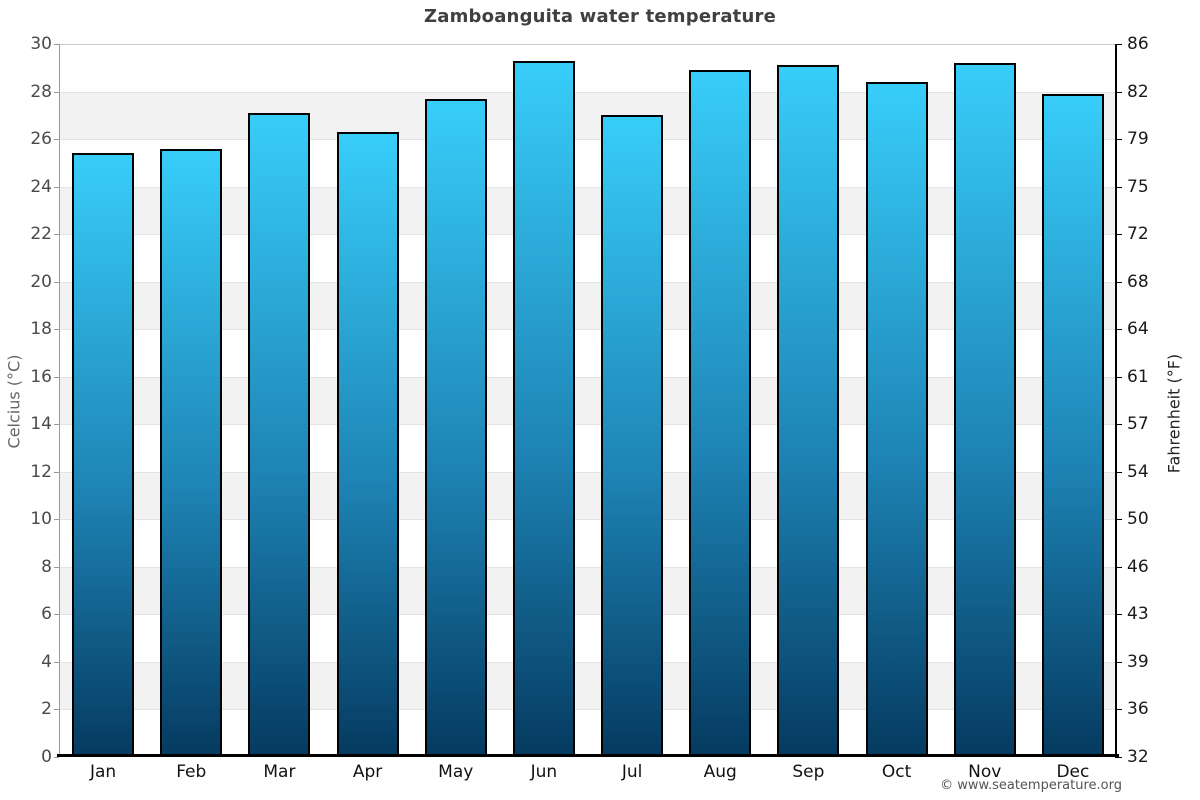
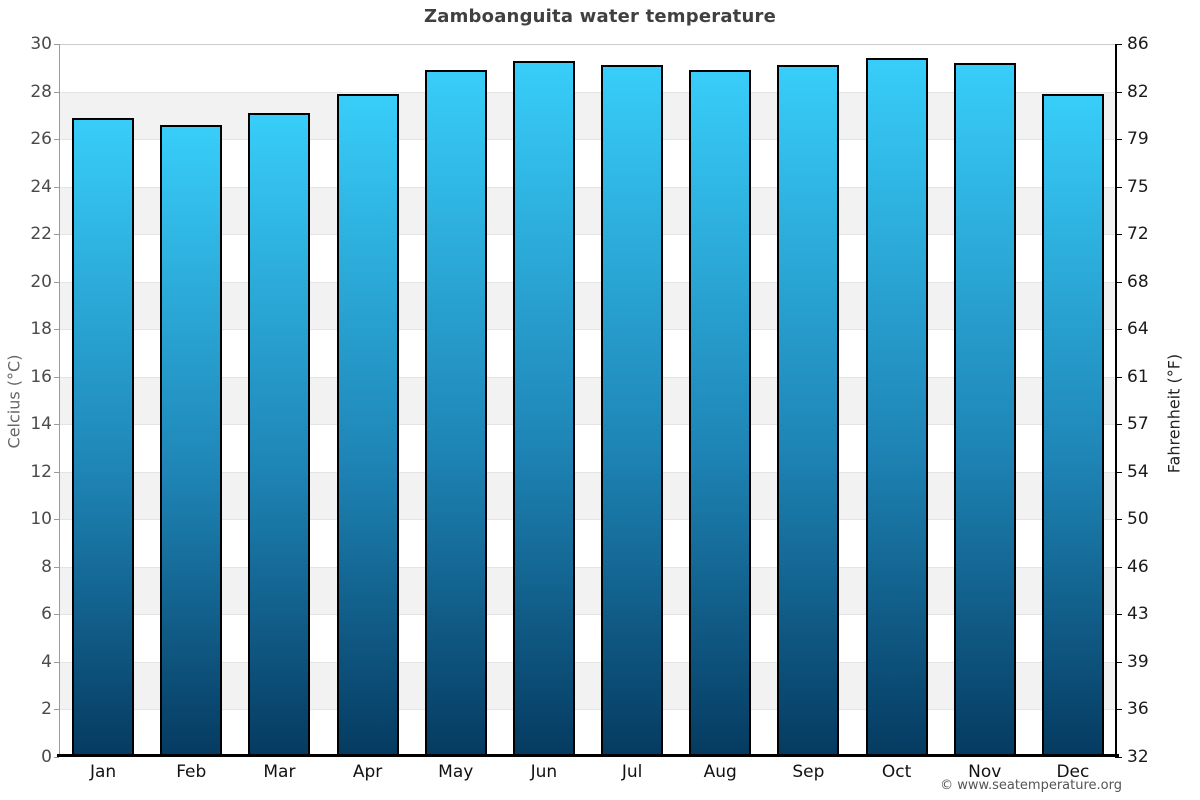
Jan: 25.4 -> 26.9
Feb: 25.6 -> 26.6
Apr: 26.3 -> 27.9
May: 27.7 -> 28.9
Jul: 27.0 -> 29.1
Oct: 28.4 -> 29.4
